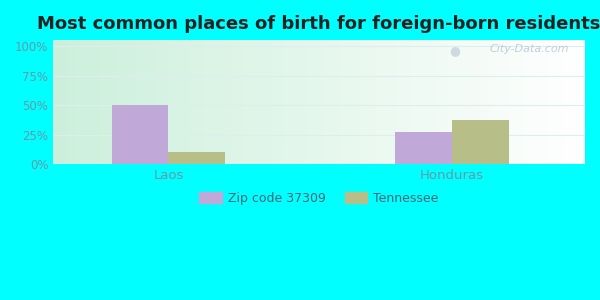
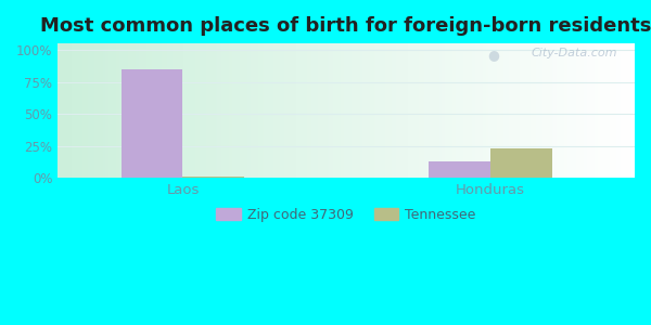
Zip code 37309/Laos: 50% -> 85%
Tennessee/Laos: 10% -> 1%
Zip code 37309/Honduras: 27% -> 13%
Tennessee/Honduras: 37% -> 23%
